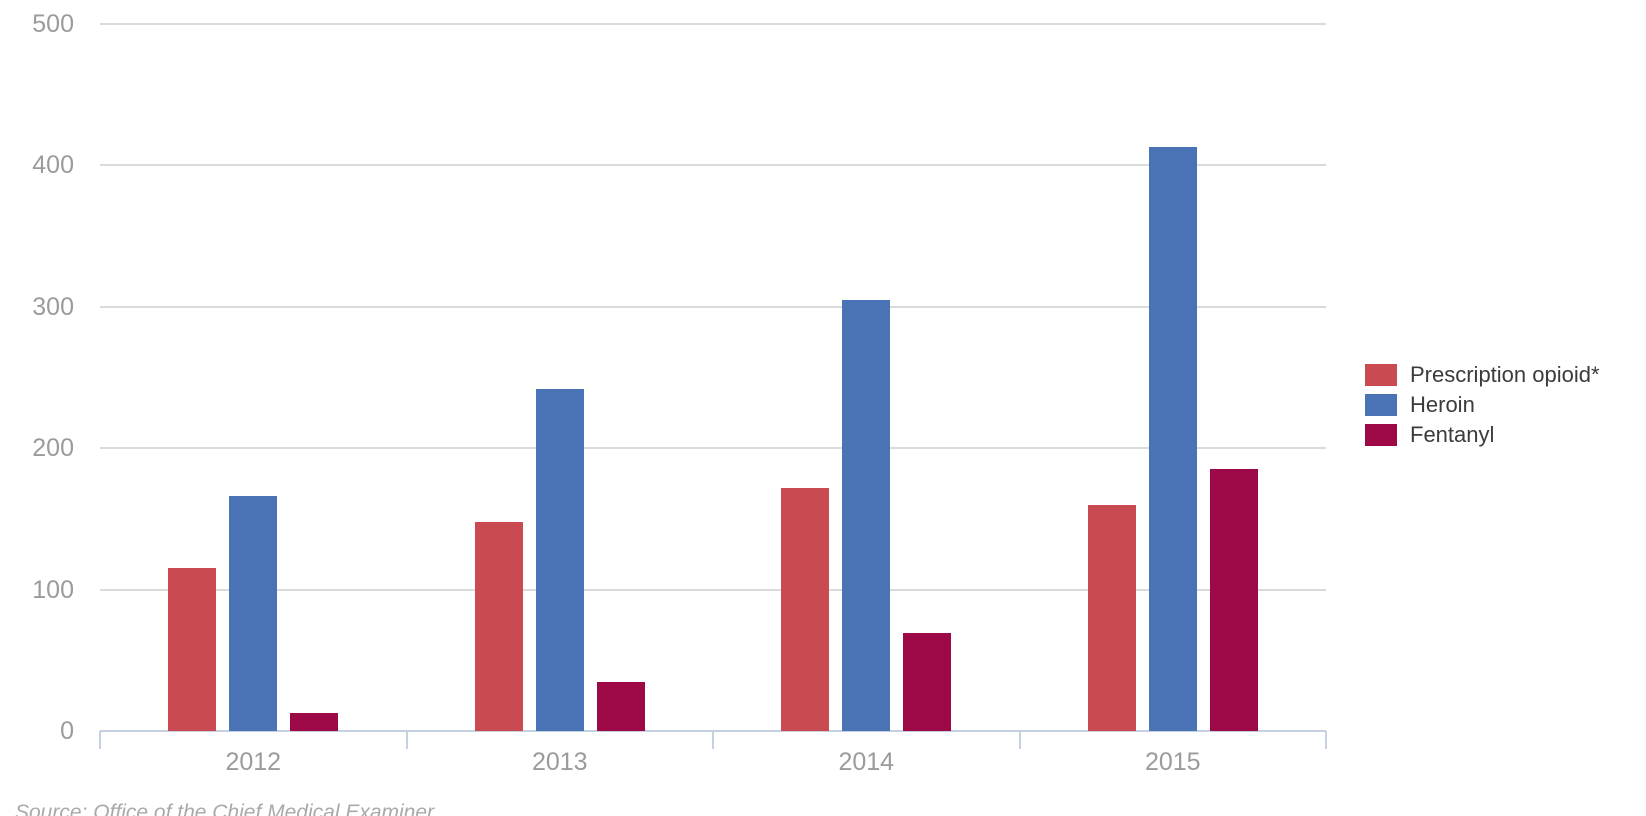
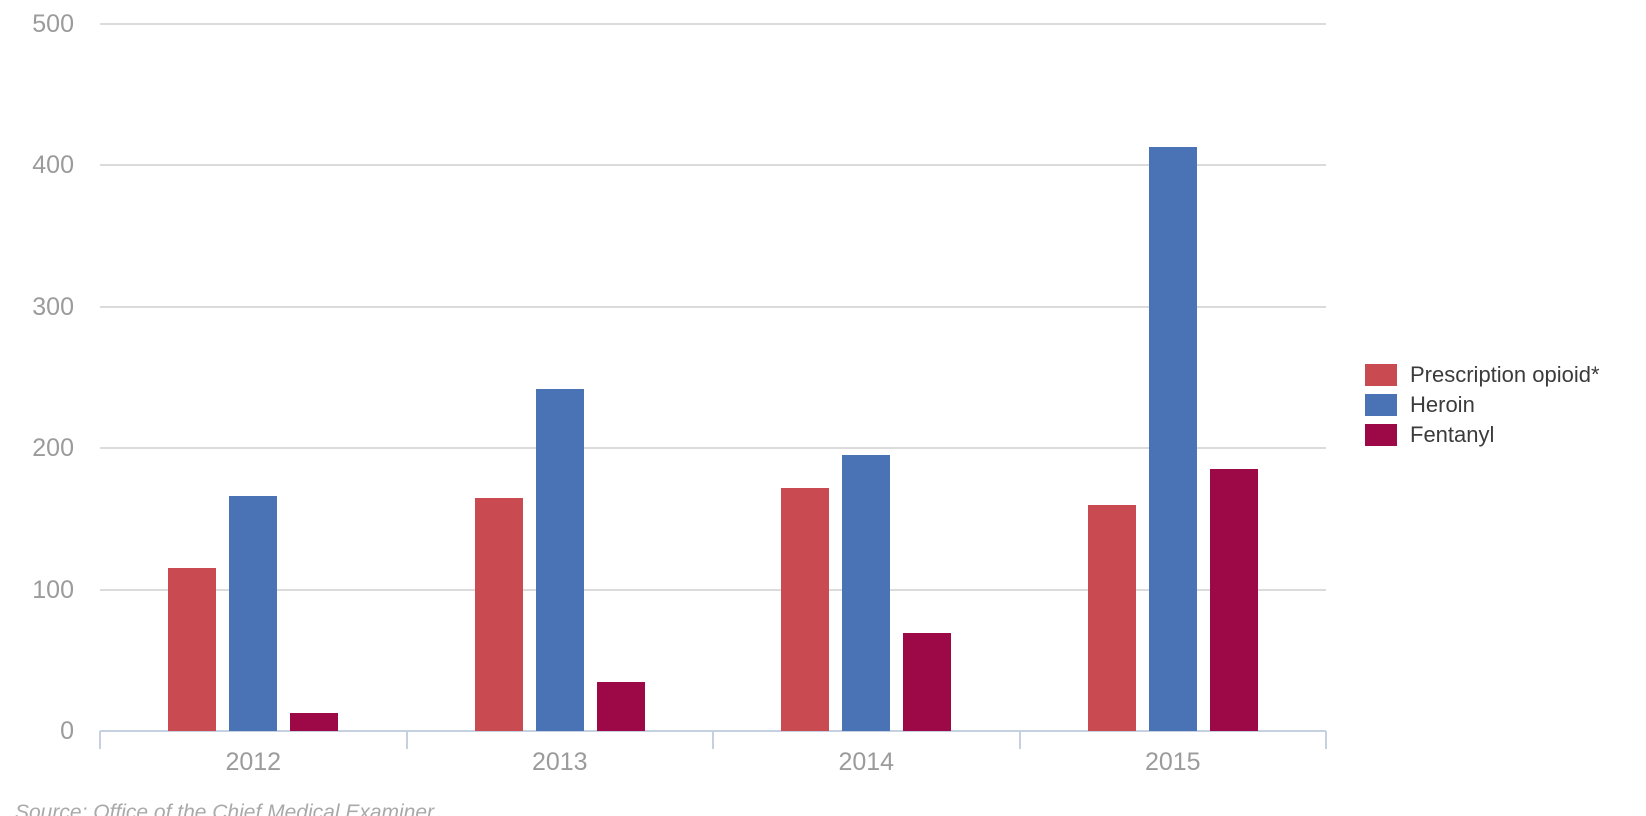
Prescription opioid*/2013: 148 -> 165
Heroin/2014: 305 -> 195
